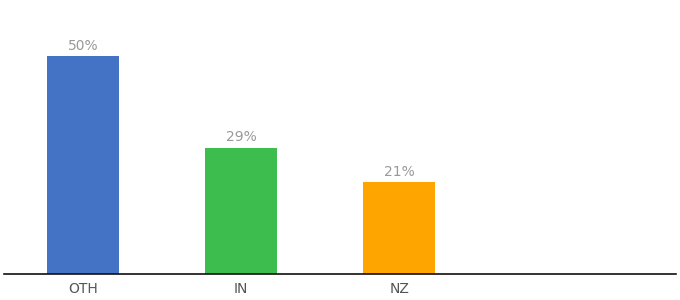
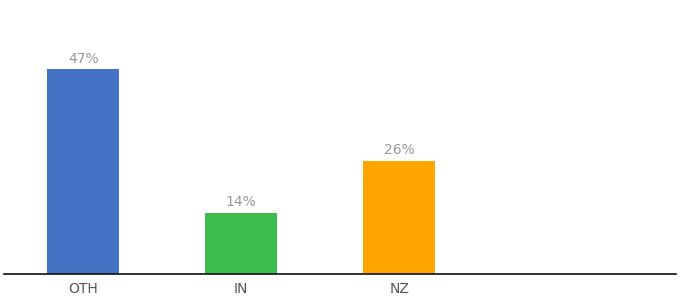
OTH: 50% -> 47%
IN: 29% -> 14%
NZ: 21% -> 26%
